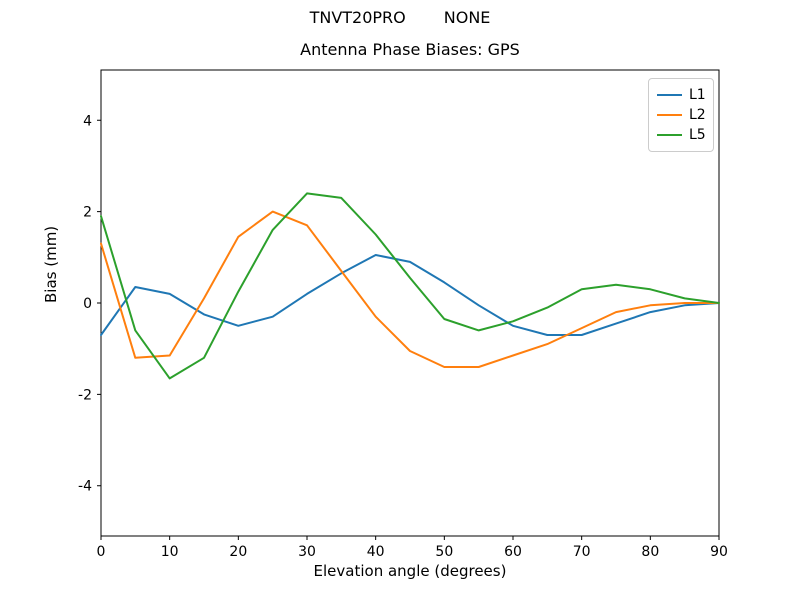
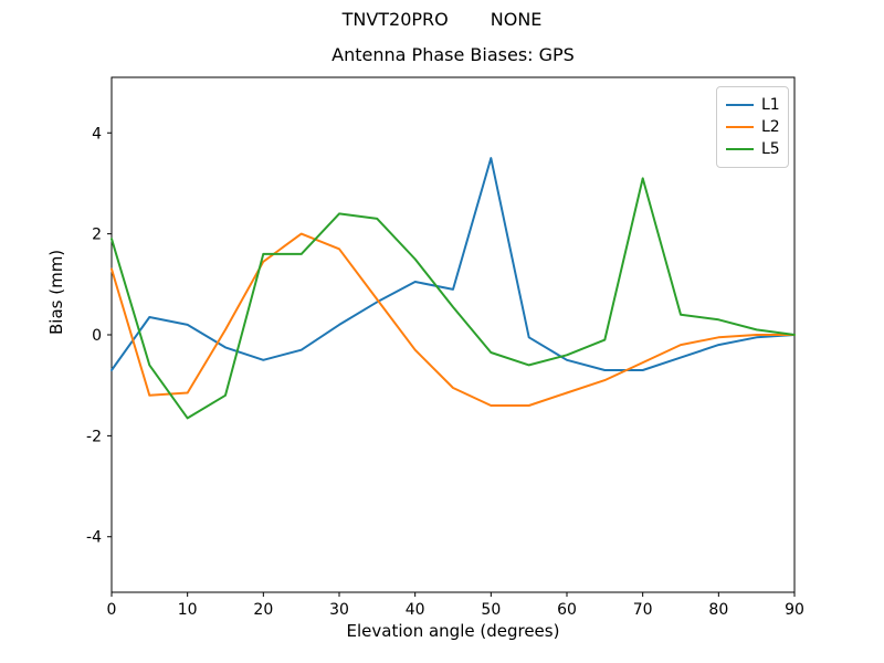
L5/20: 0.2 -> 1.6
L1/50: 0.5 -> 3.5
L5/70: 0.3 -> 3.1
